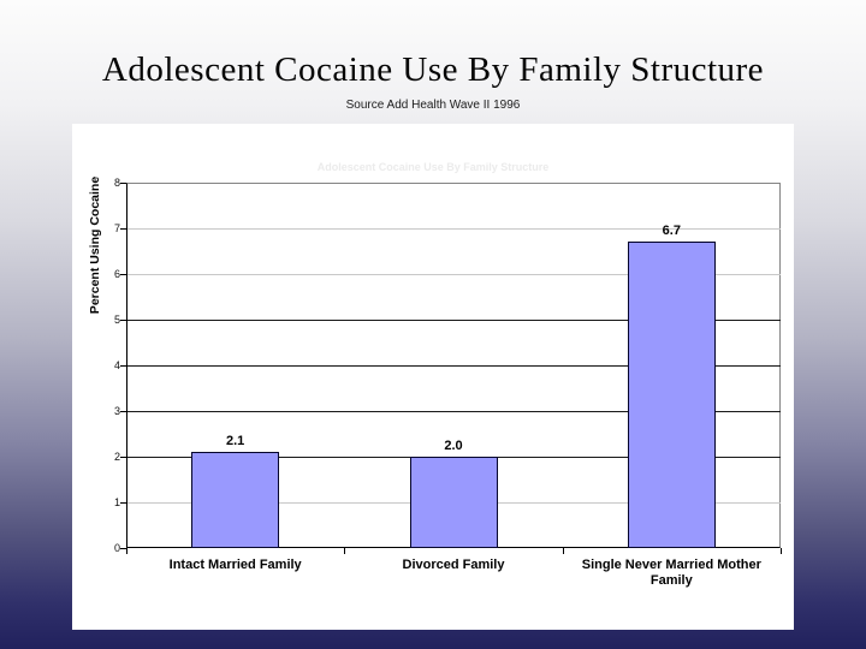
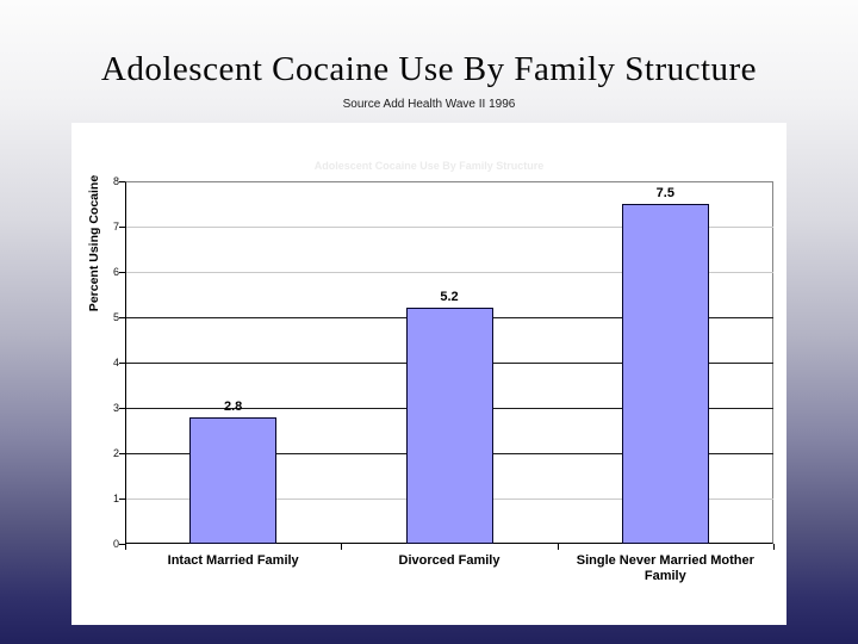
Intact Married Family: 2.1 -> 2.8
Divorced Family: 2.0 -> 5.2
Single Never Married Mother Family: 6.7 -> 7.5
